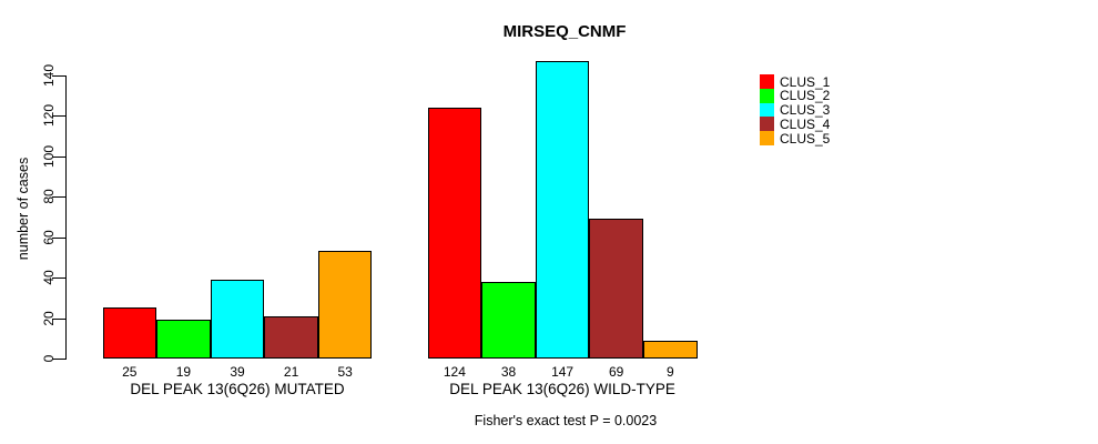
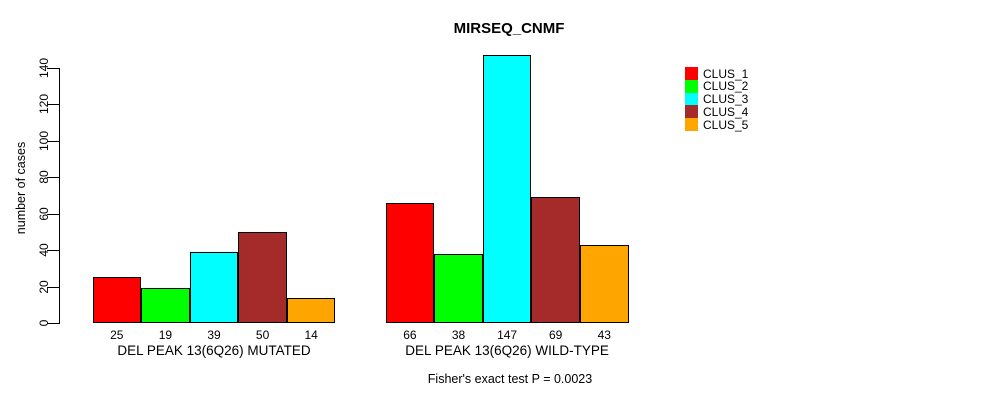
CLUS_4/DEL PEAK 13(6Q26) MUTATED: 21 -> 50
CLUS_5/DEL PEAK 13(6Q26) MUTATED: 53 -> 14
CLUS_1/DEL PEAK 13(6Q26) WILD-TYPE: 124 -> 66
CLUS_5/DEL PEAK 13(6Q26) WILD-TYPE: 9 -> 43
